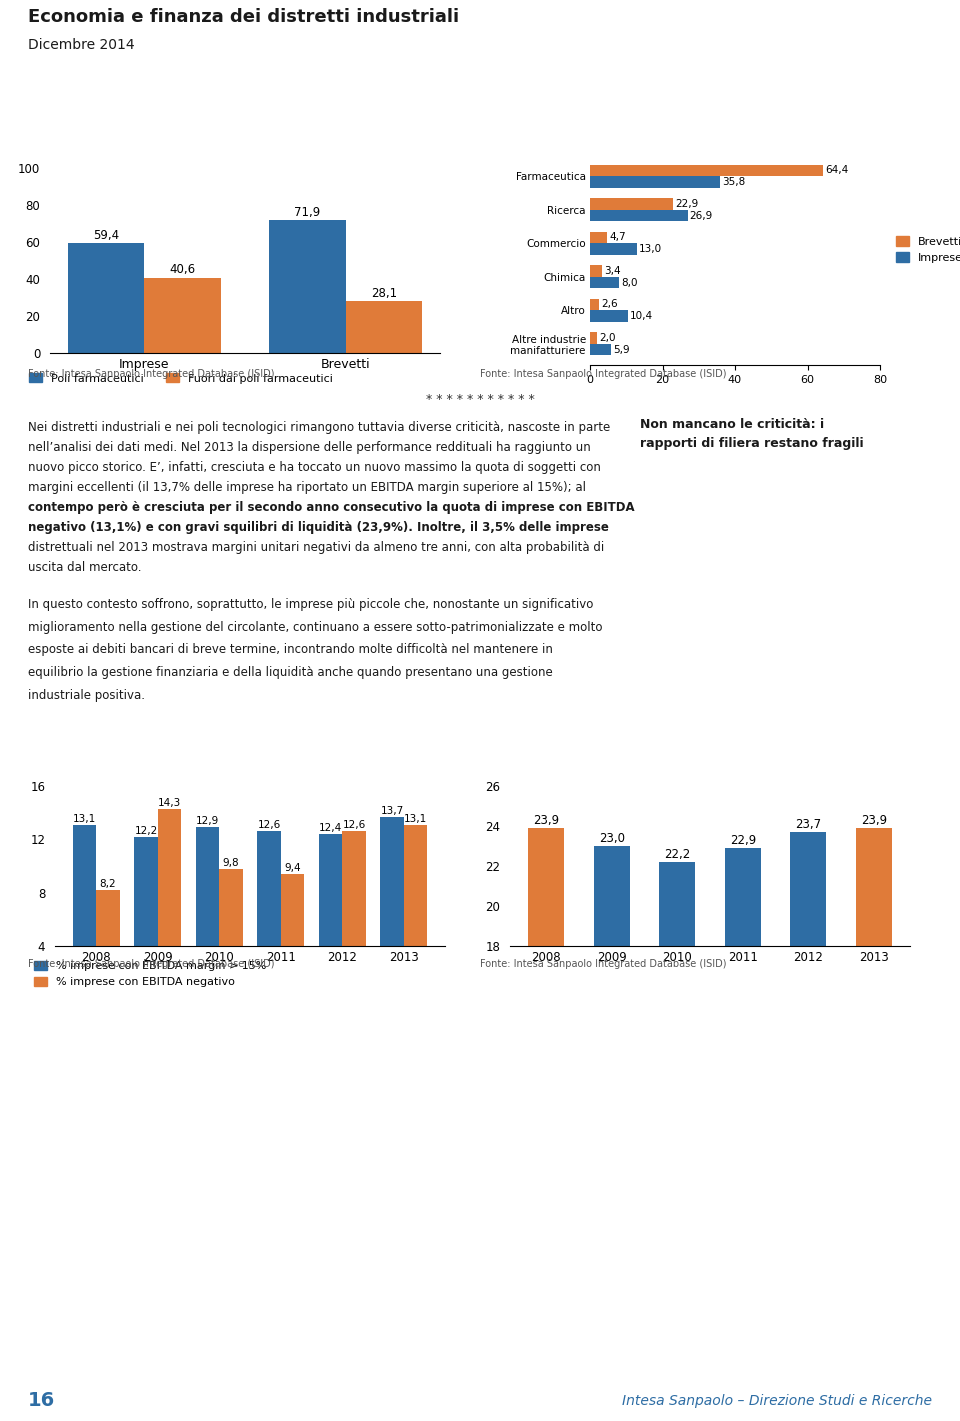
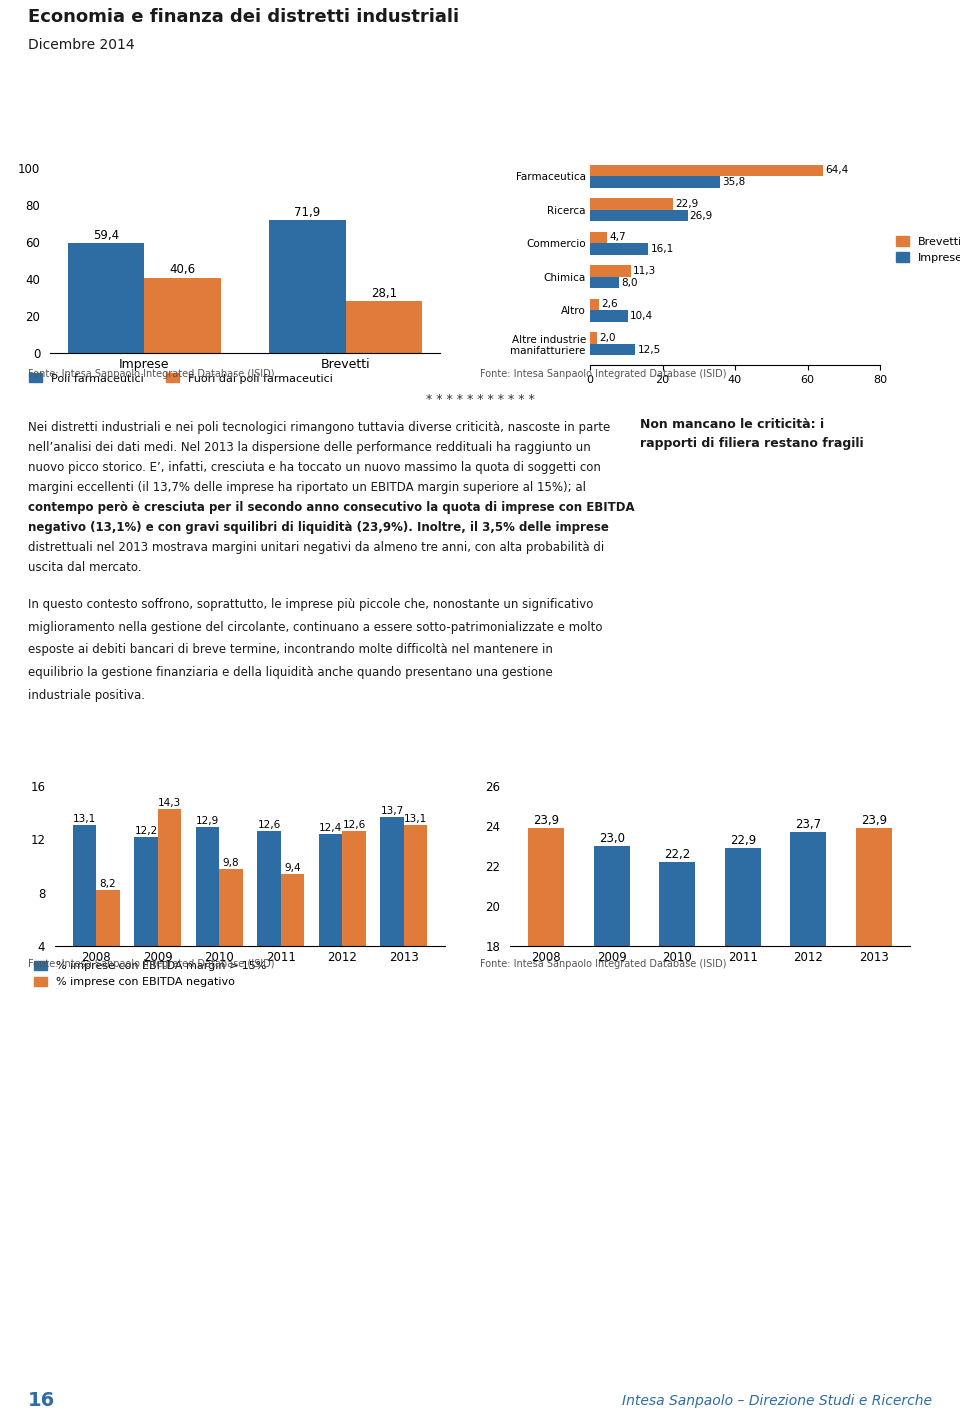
Imprese/Commercio: 13,0 -> 16,1
Brevetti/Chimica: 3,4 -> 11,3
Imprese/Altre industrie manifatturiere: 5,9 -> 12,5
